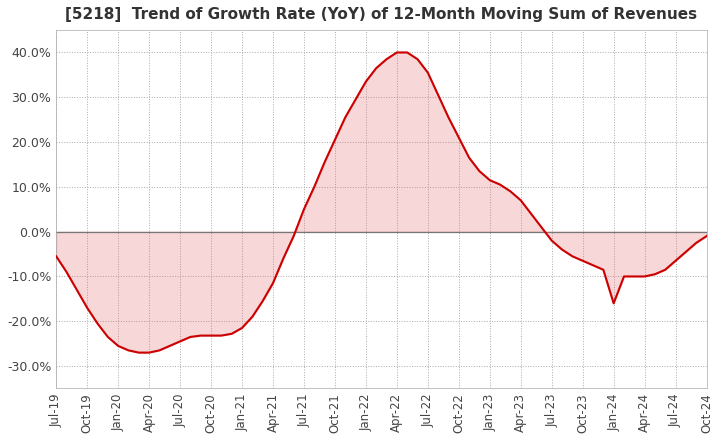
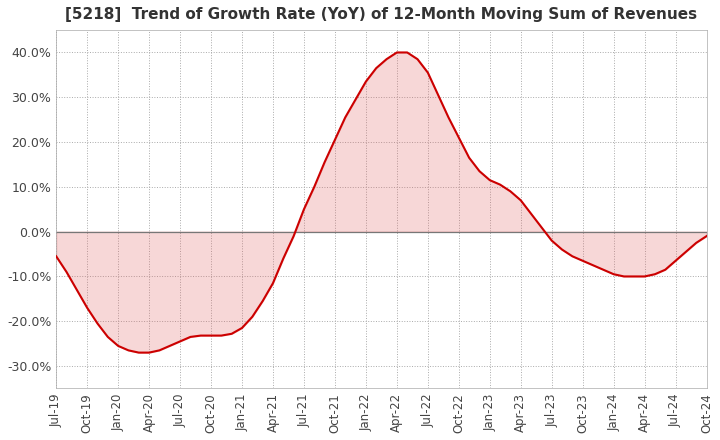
Jan-24: -16.0% -> -9.5%
